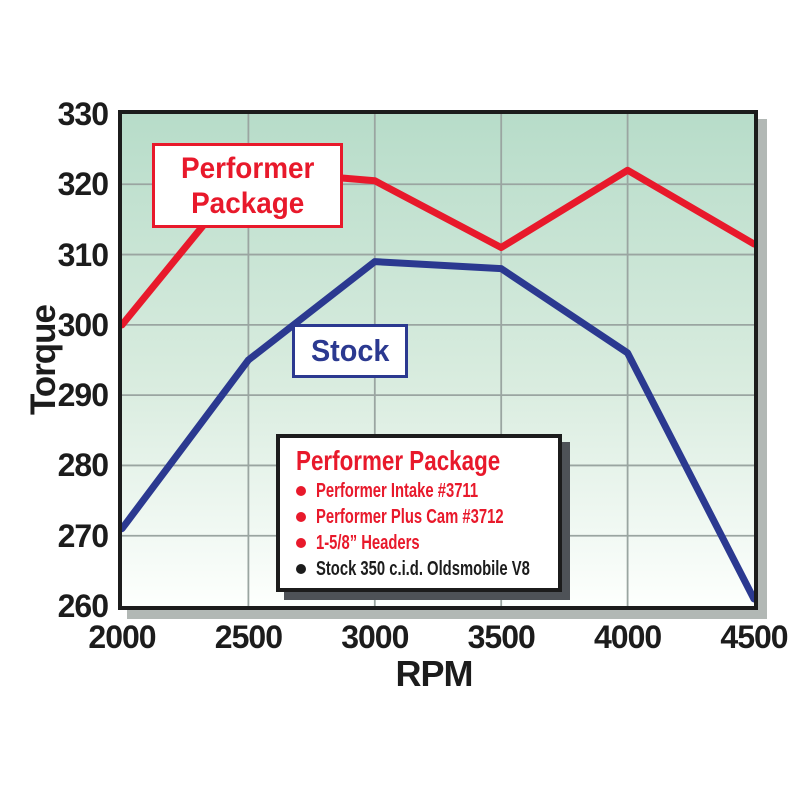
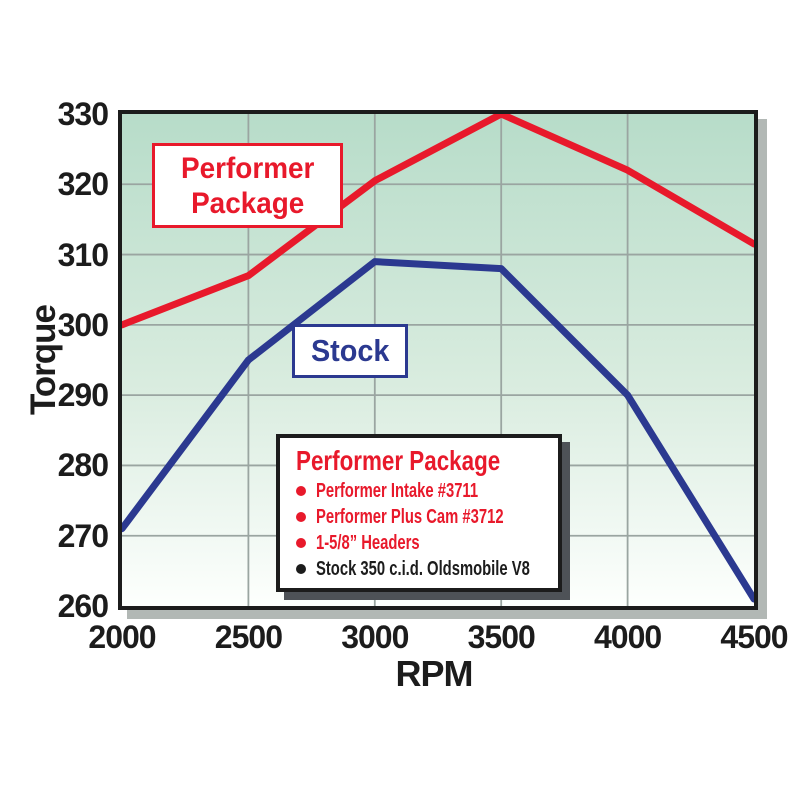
Performer Package/2500: 322 -> 307
Performer Package/3500: 311 -> 330
Stock/4000: 296 -> 290
